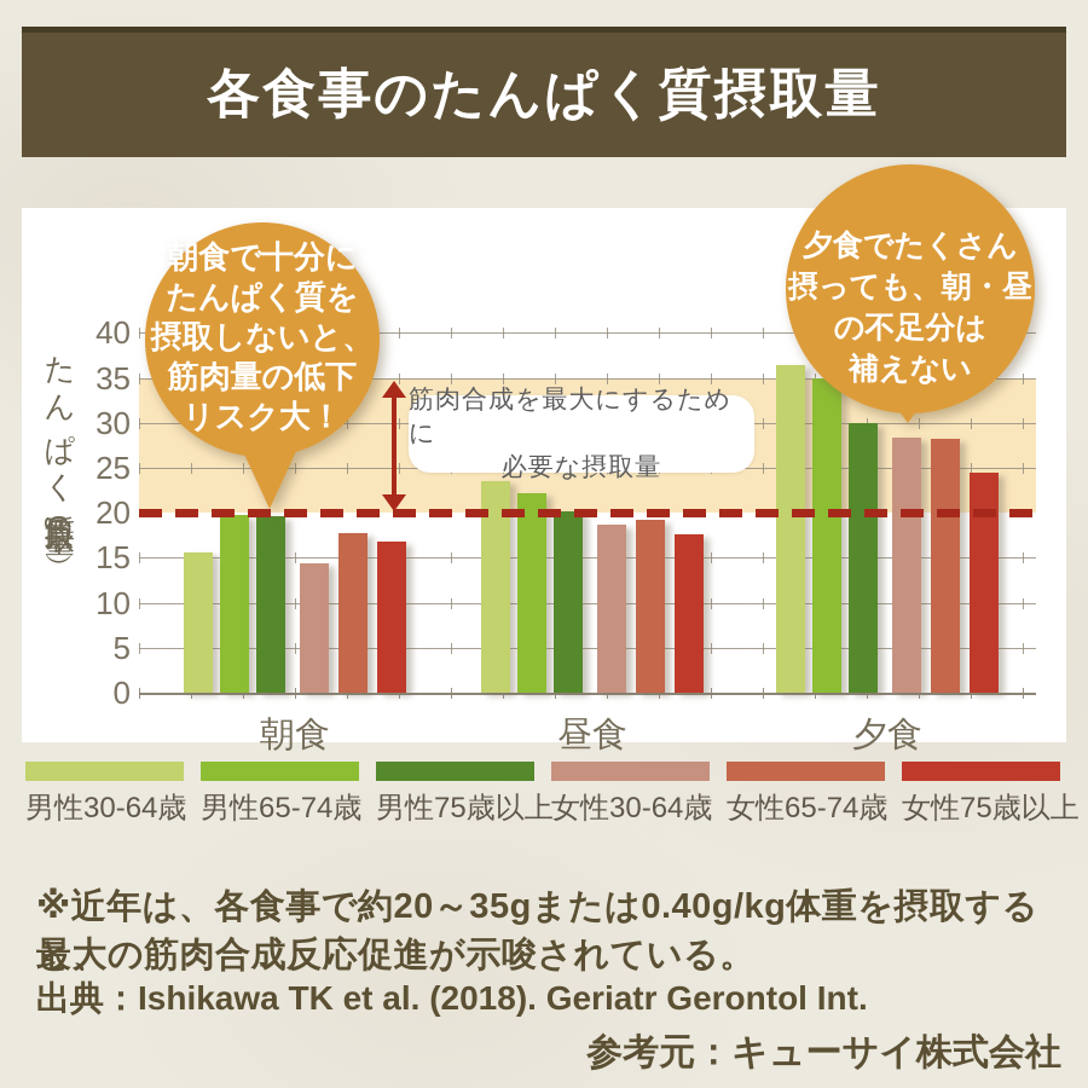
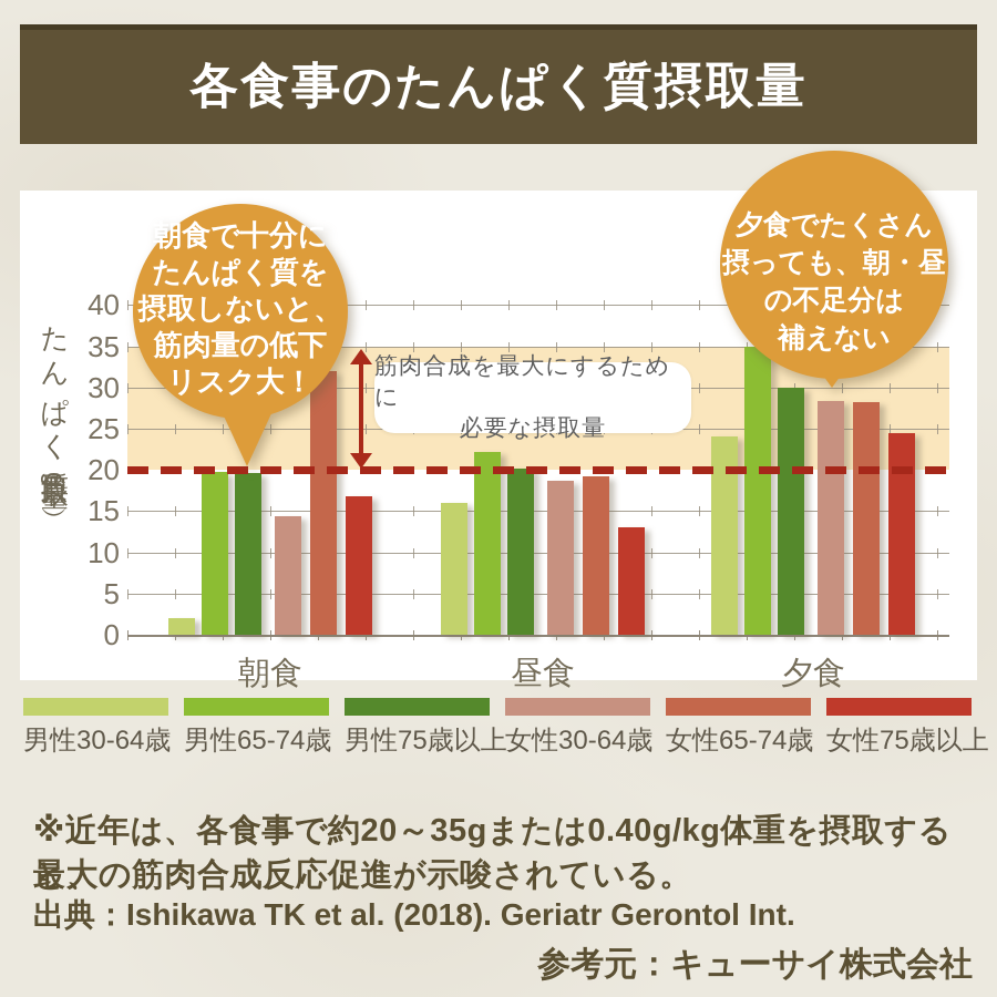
男性30-64歳/朝食: 16 -> 2
女性65-74歳/朝食: 18 -> 32
男性30-64歳/昼食: 24 -> 16
女性75歳以上/昼食: 18 -> 13
男性30-64歳/夕食: 36 -> 24
